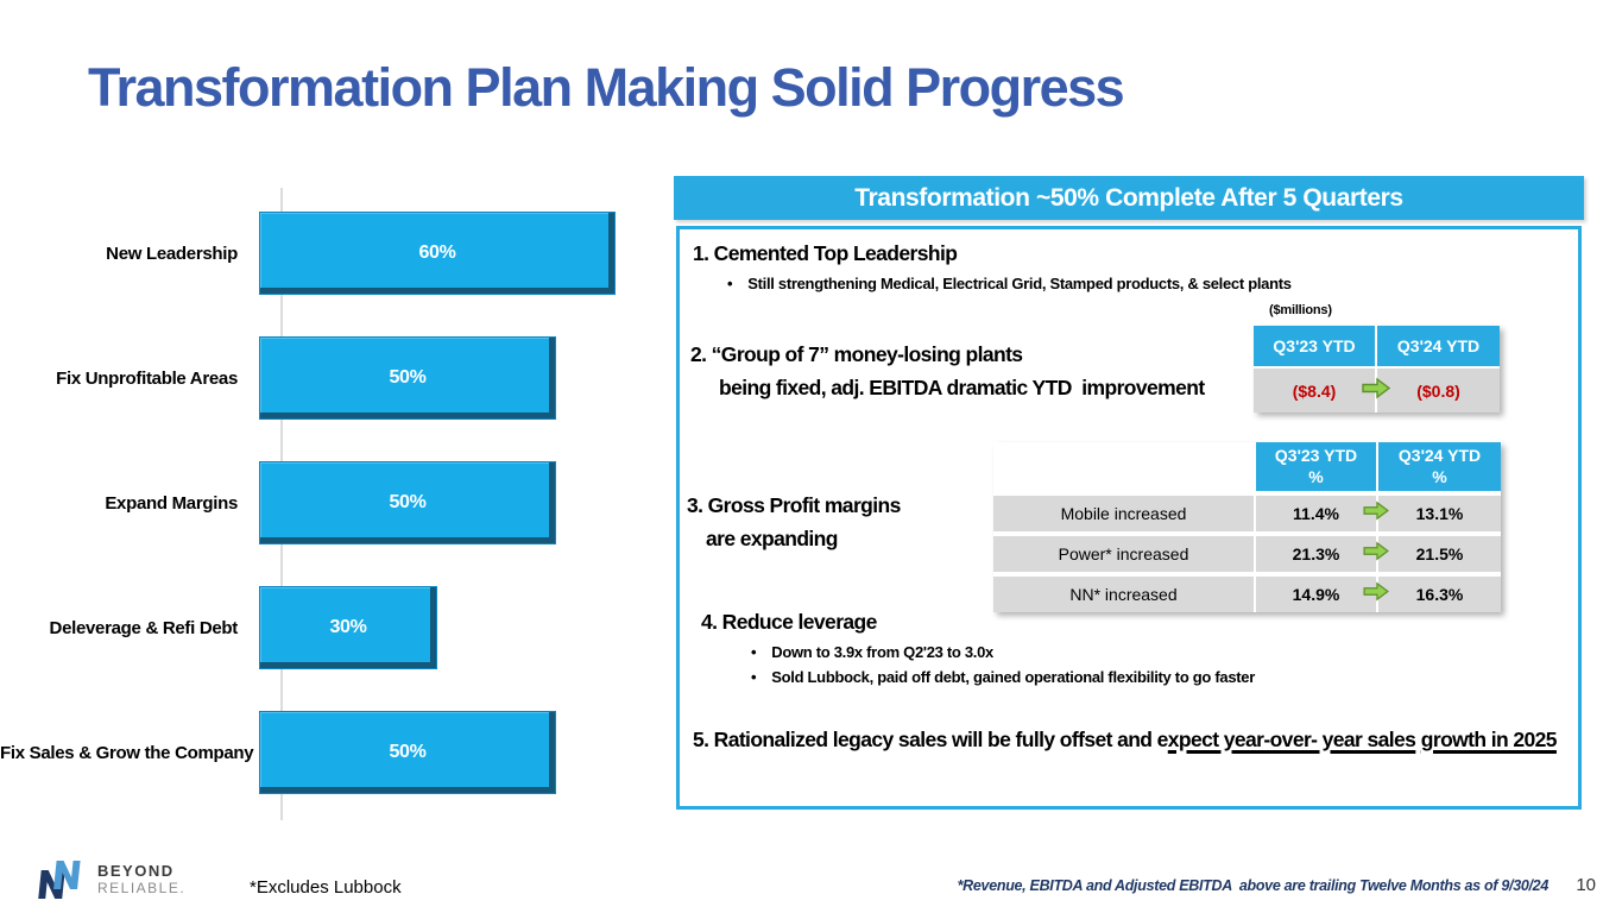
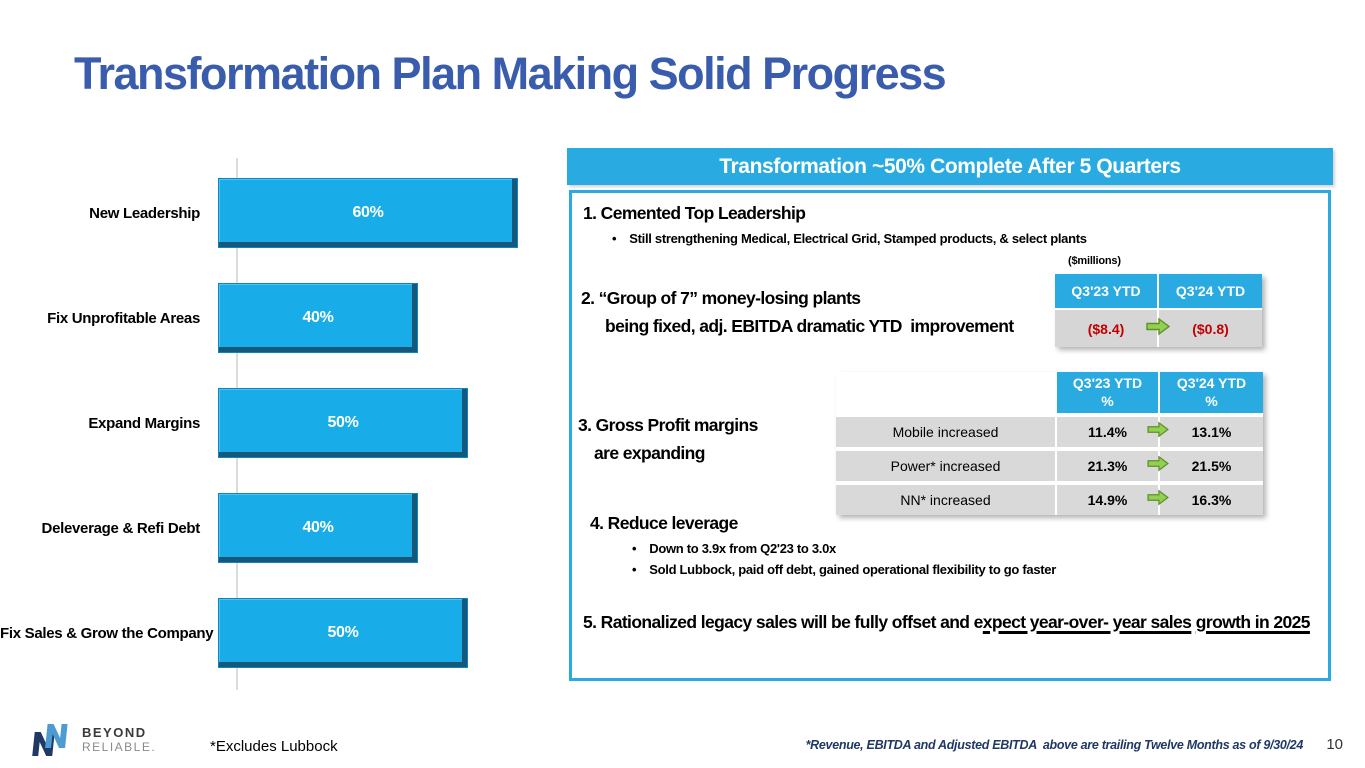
Fix Unprofitable Areas: 50% -> 40%
Deleverage & Refi Debt: 30% -> 40%
